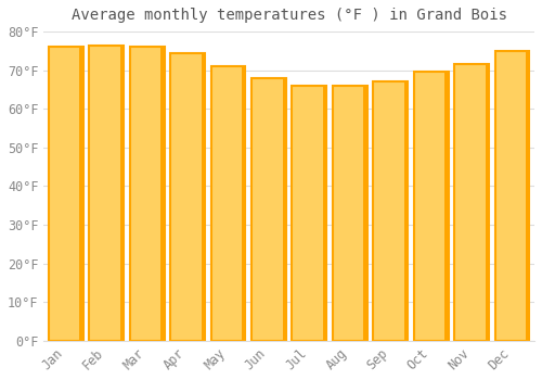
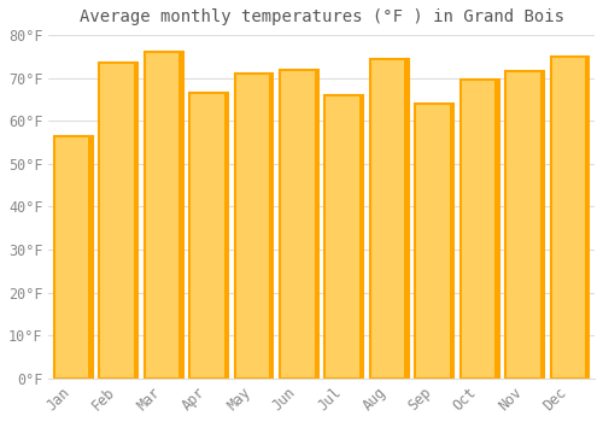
Jan: 76.0°F -> 56.5°F
Feb: 76.5°F -> 73.5°F
Apr: 74.5°F -> 66.5°F
Jun: 68.0°F -> 72.0°F
Aug: 66.0°F -> 74.5°F
Sep: 67.0°F -> 64.0°F
